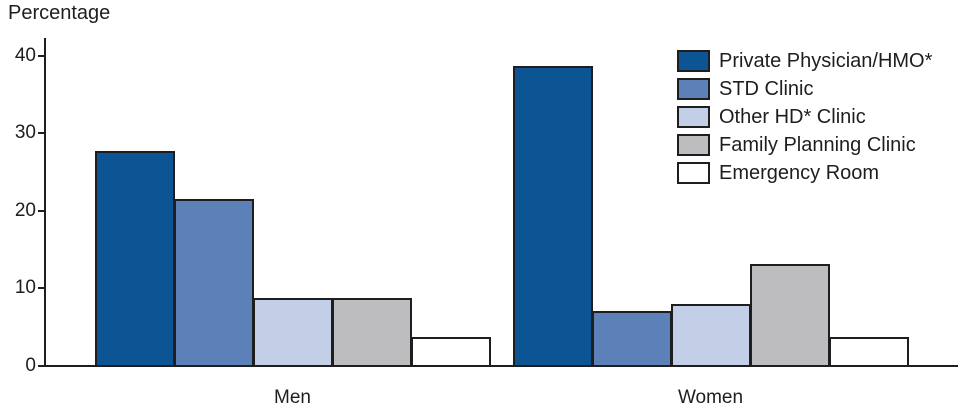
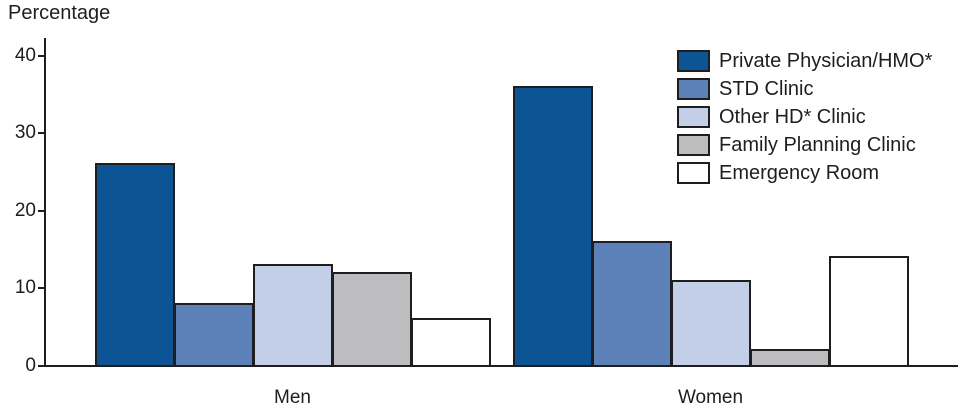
Private Physician/HMO*/Men: 28 -> 26
STD Clinic/Men: 21 -> 8
Other HD* Clinic/Men: 9 -> 13
Family Planning Clinic/Men: 9 -> 12
Emergency Room/Men: 4 -> 6
Private Physician/HMO*/Women: 39 -> 36
STD Clinic/Women: 7 -> 16
Other HD* Clinic/Women: 8 -> 11
Family Planning Clinic/Women: 13 -> 2
Emergency Room/Women: 4 -> 14
